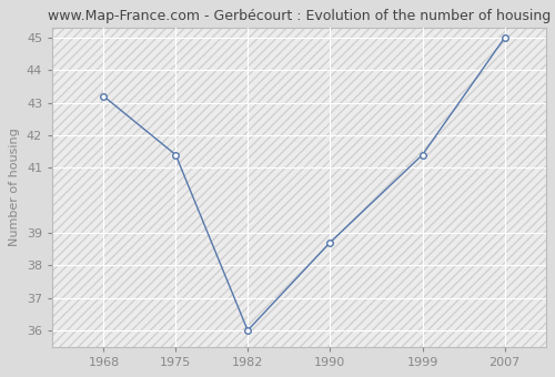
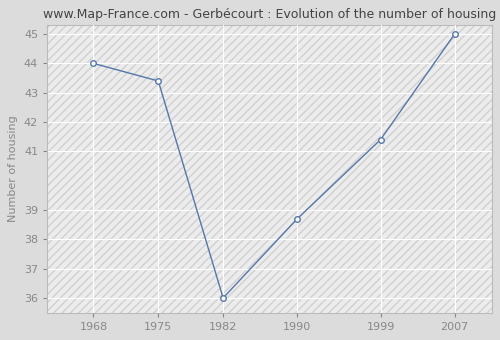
1968: 43.2 -> 44.0
1975: 41.4 -> 43.4
